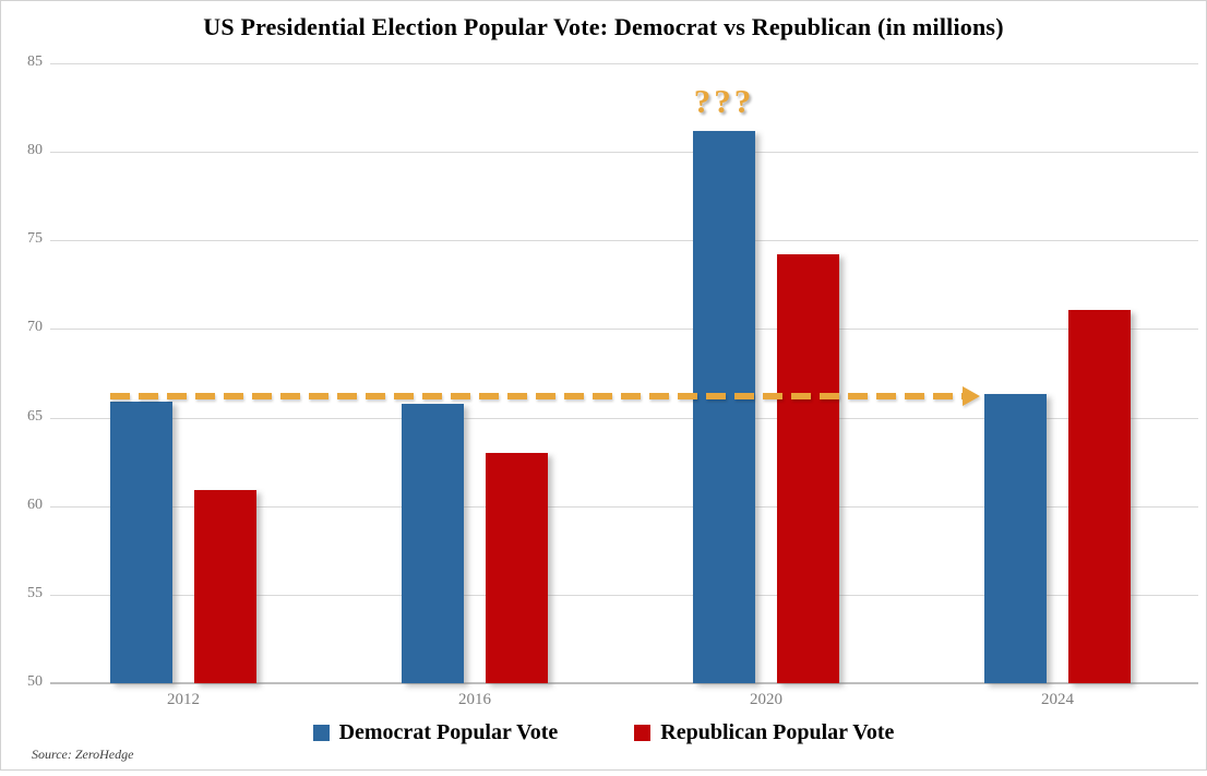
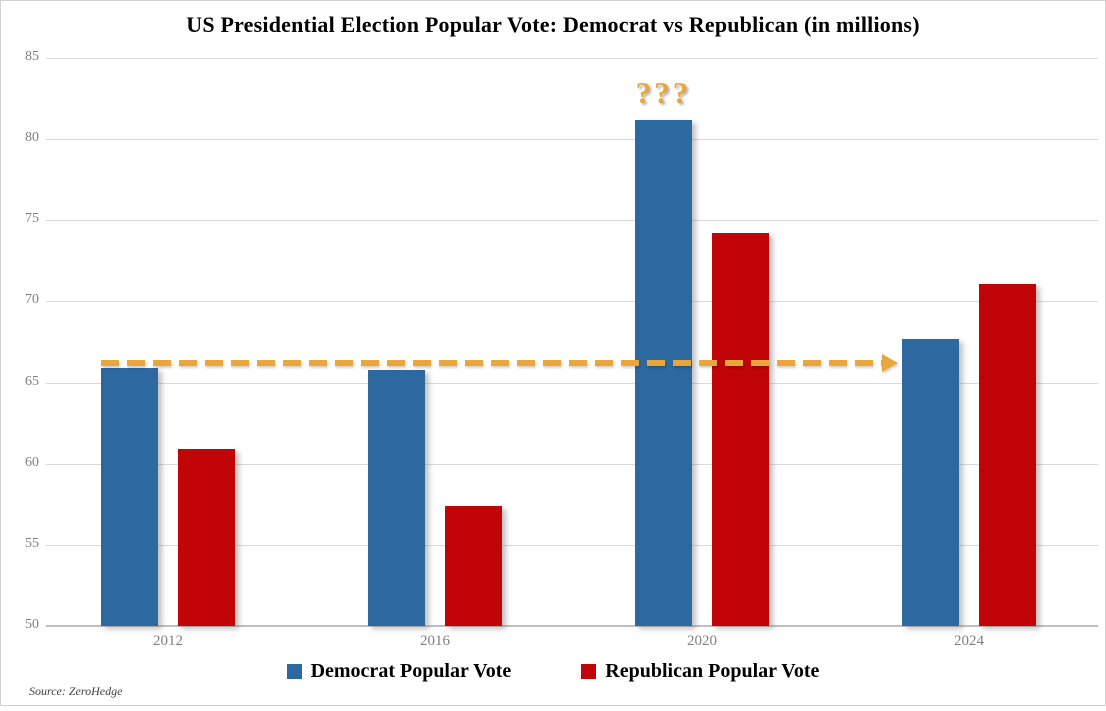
Republican Popular Vote/2016: 63.0 -> 57.4
Democrat Popular Vote/2024: 66.3 -> 67.7
